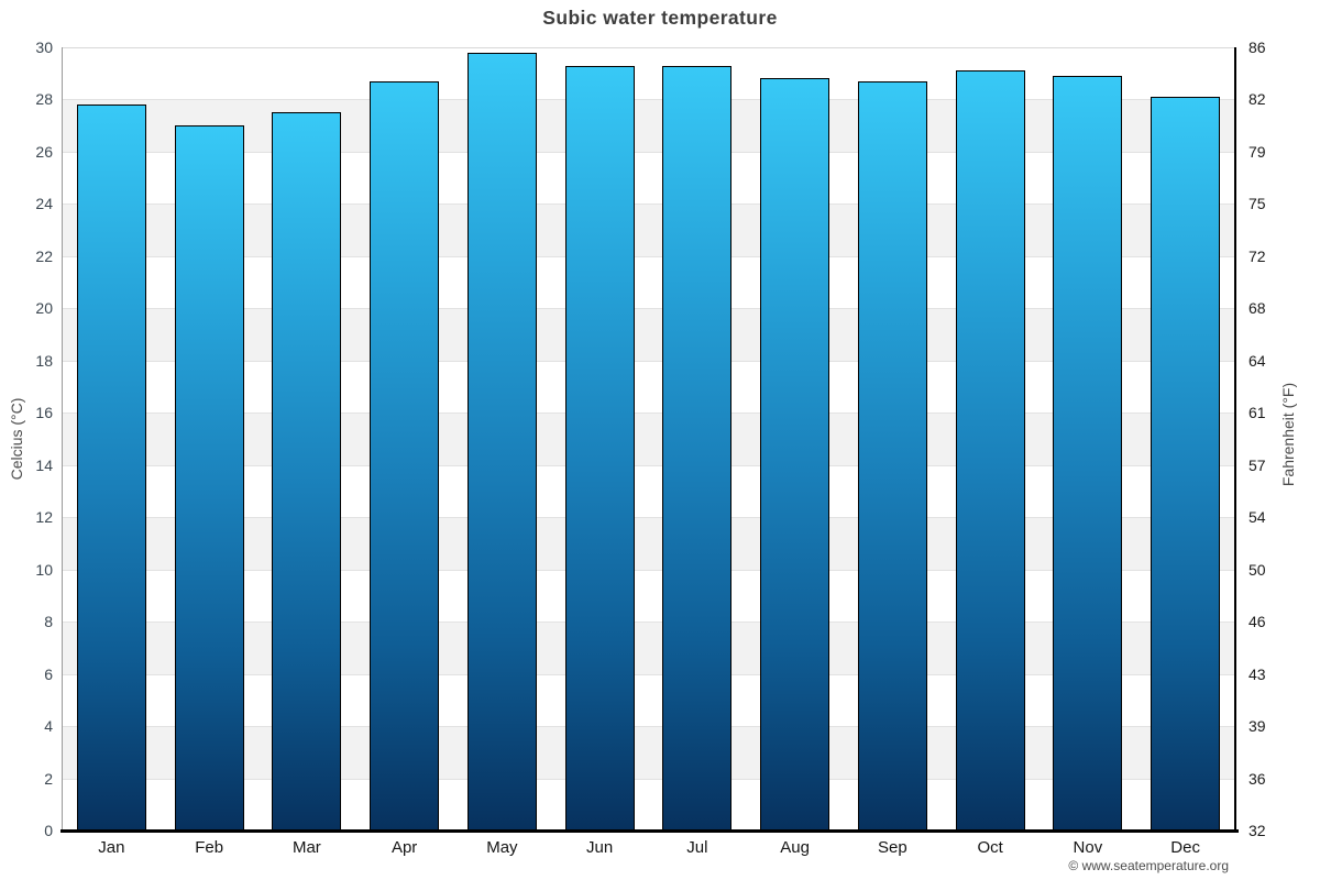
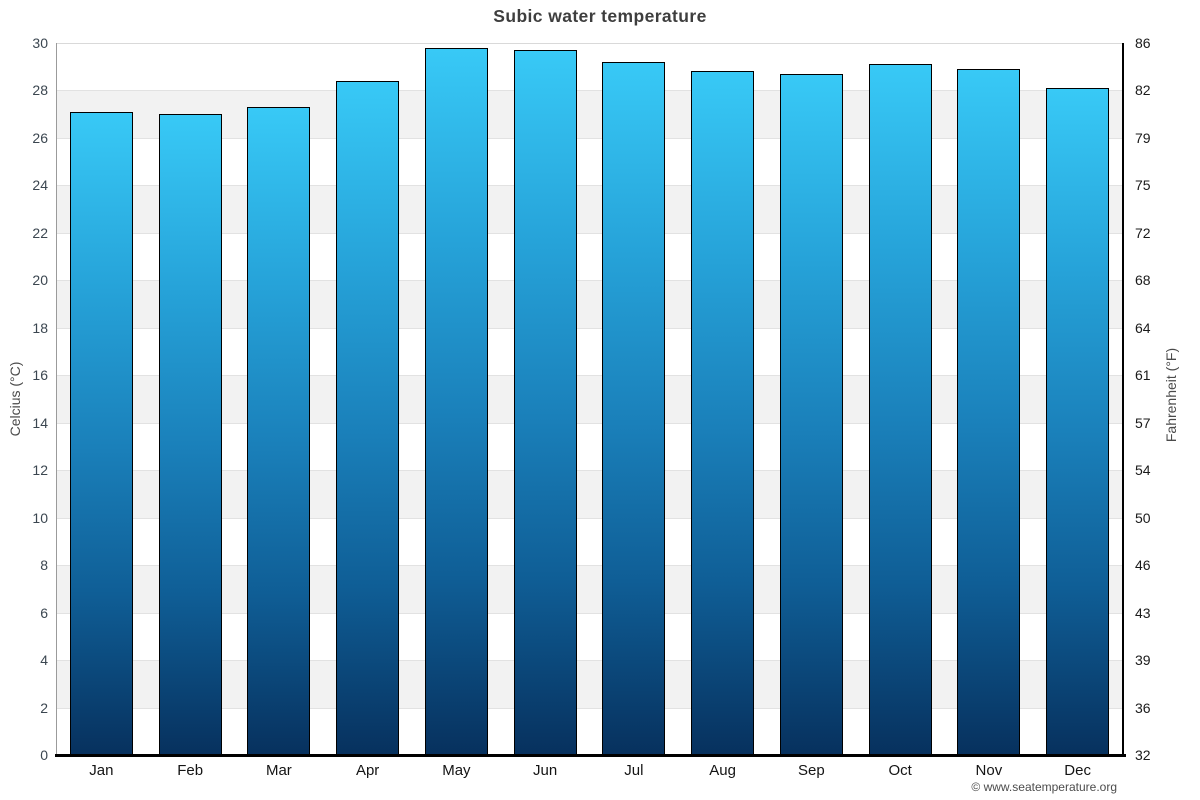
Jan: 27.8 -> 27.1
Mar: 27.5 -> 27.3
Apr: 28.7 -> 28.4
Jun: 29.3 -> 29.7
Jul: 29.3 -> 29.2
